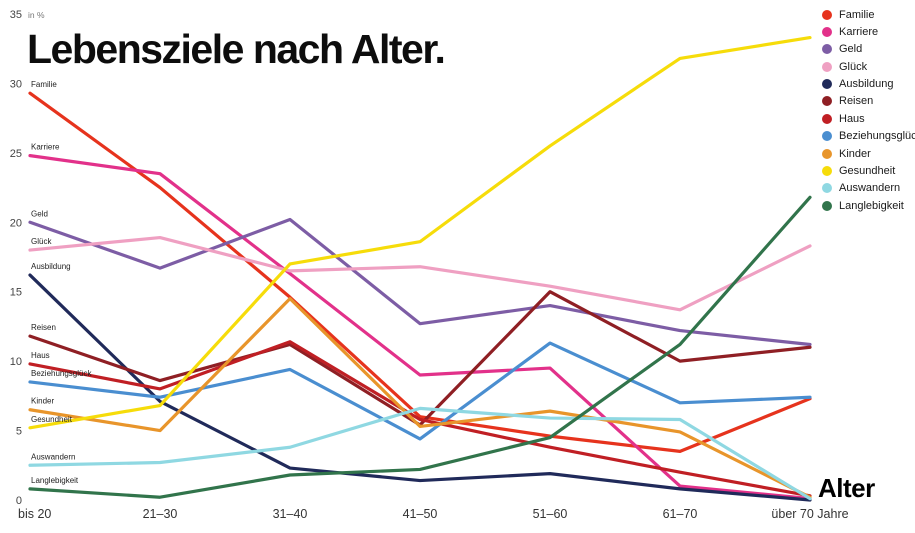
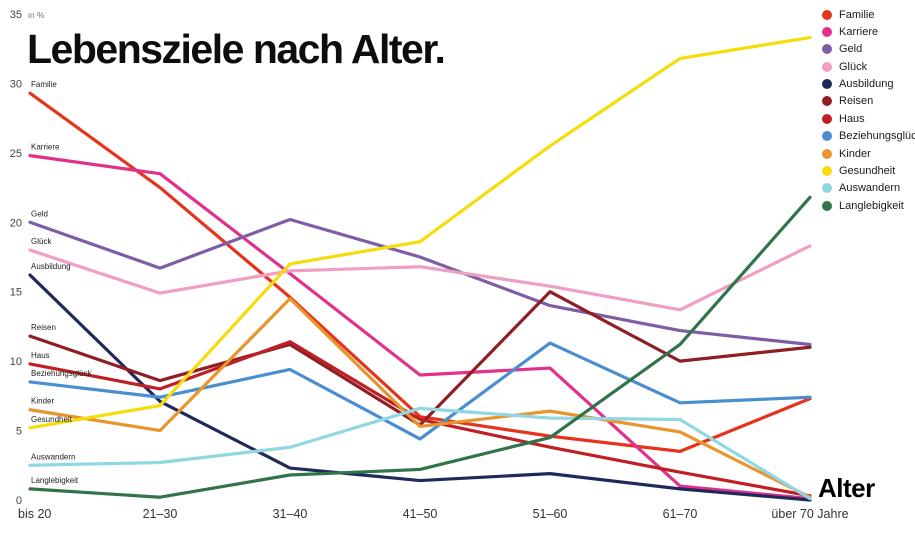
Glück/21–30: 18.9 -> 14.9
Geld/41–50: 12.7 -> 17.5
